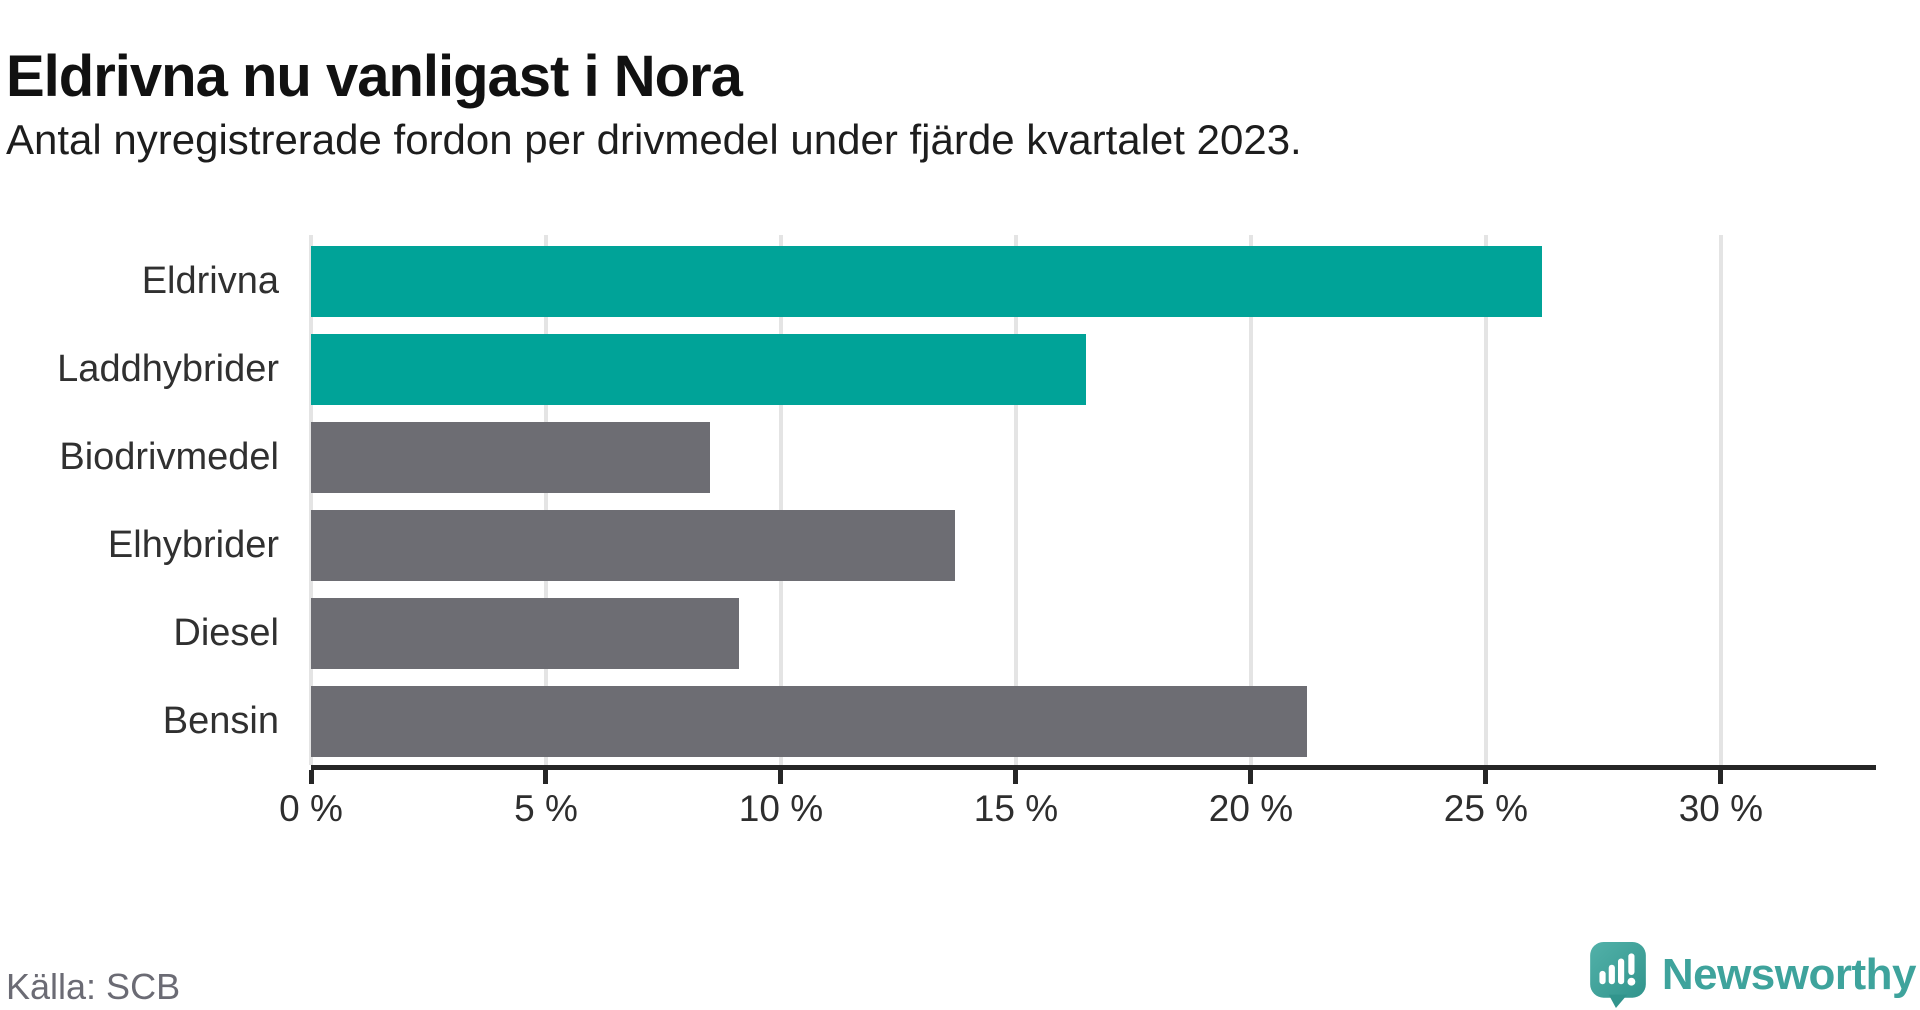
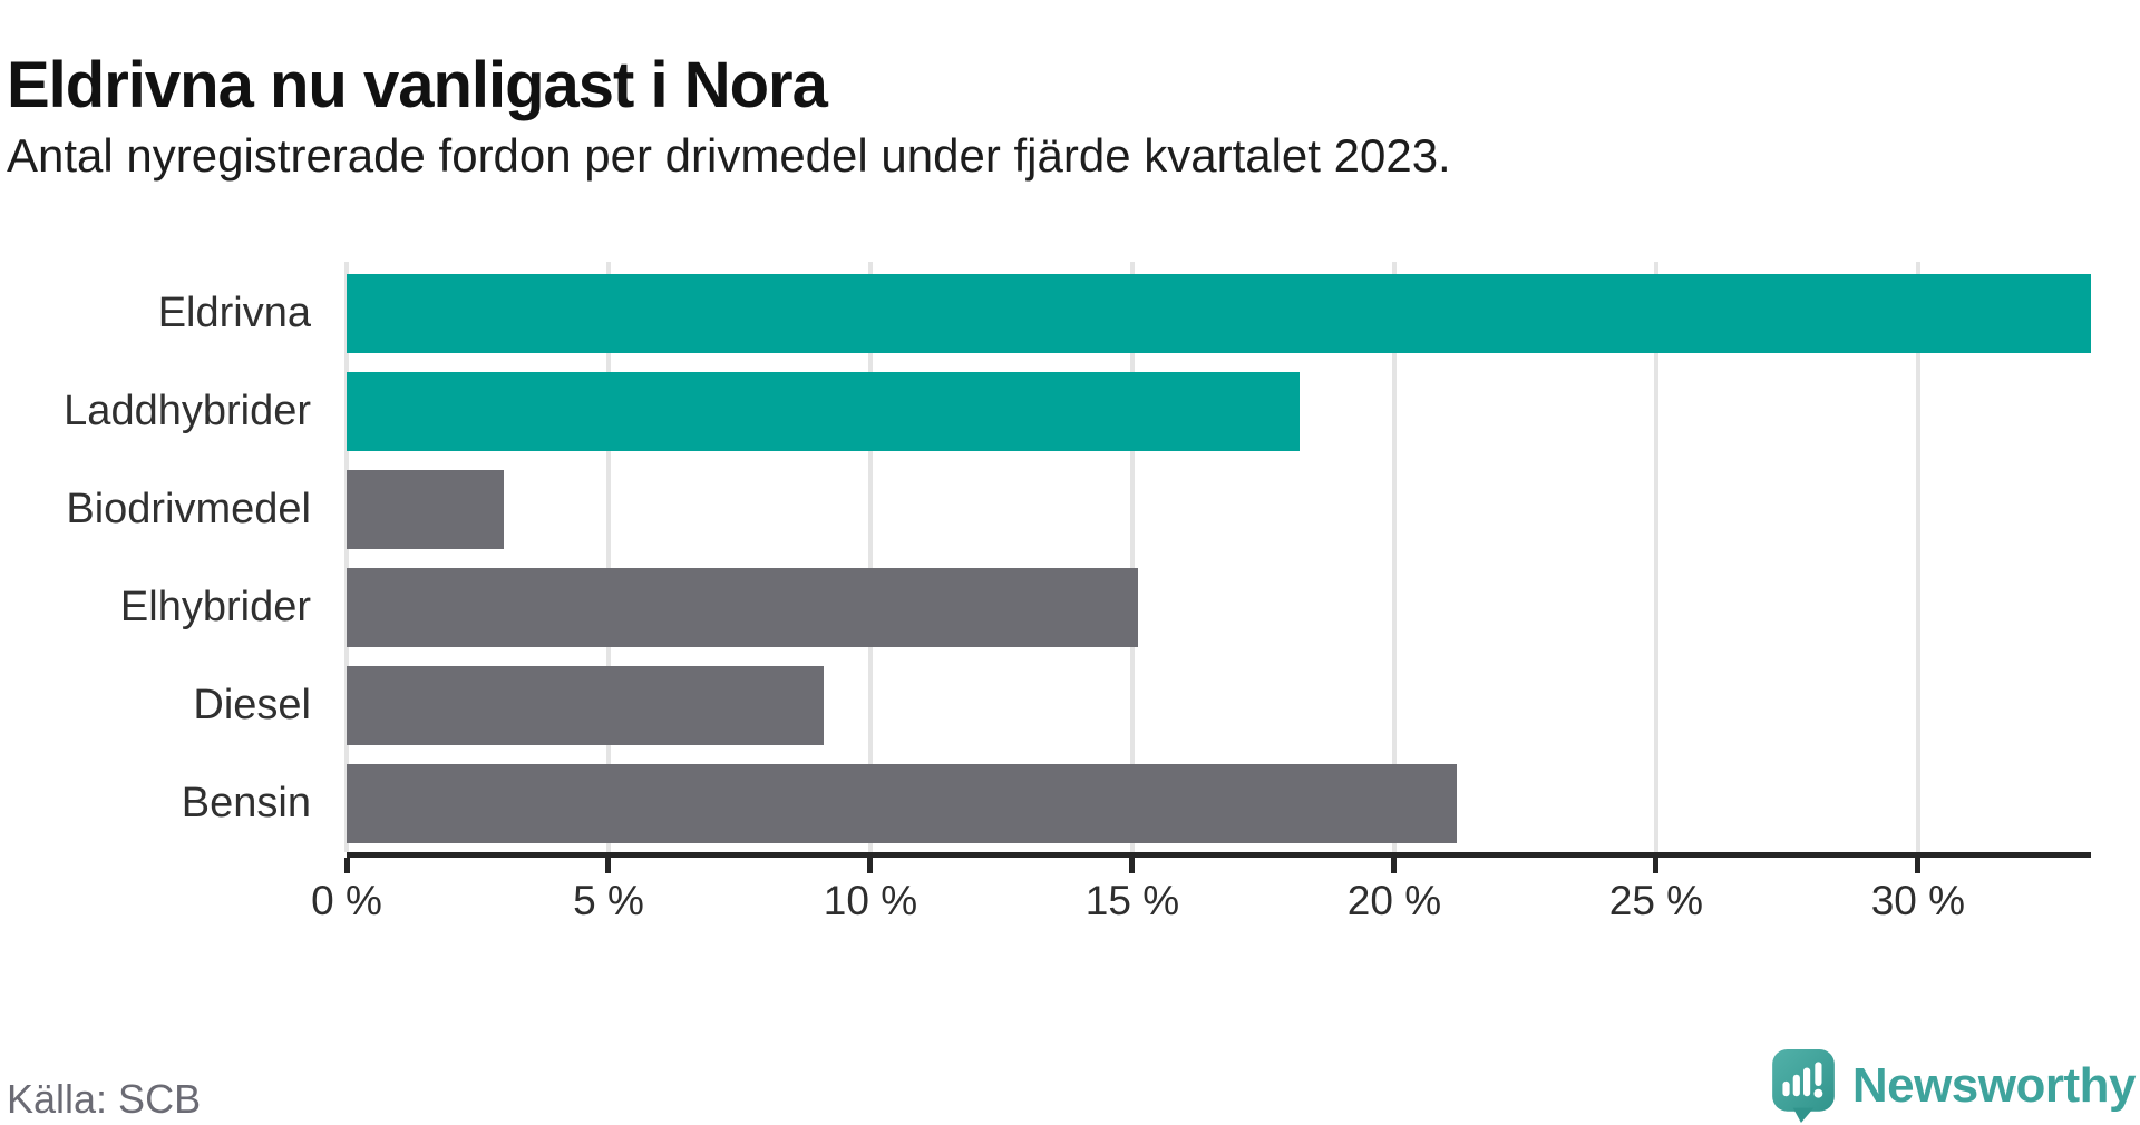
Eldrivna: 26.2% -> 33.3%
Laddhybrider: 16.5% -> 18.2%
Biodrivmedel: 8.5% -> 3.0%
Elhybrider: 13.7% -> 15.1%
